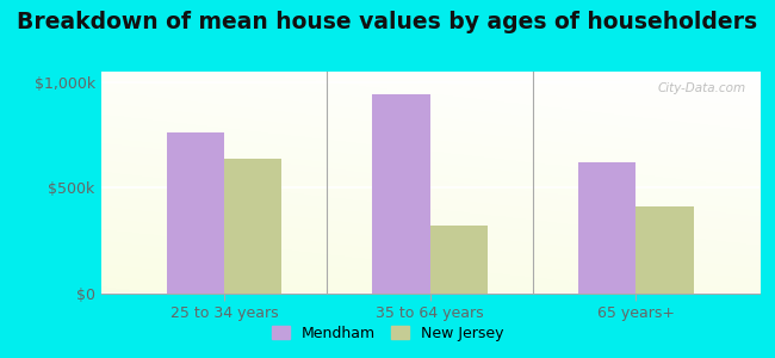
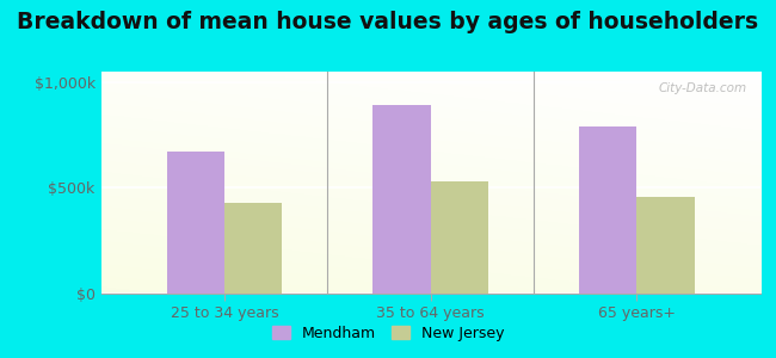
Mendham/25 to 34 years: $760k -> $670k
New Jersey/25 to 34 years: $640k -> $430k
Mendham/35 to 64 years: $940k -> $890k
New Jersey/35 to 64 years: $320k -> $530k
Mendham/65 years+: $620k -> $790k
New Jersey/65 years+: $410k -> $460k
